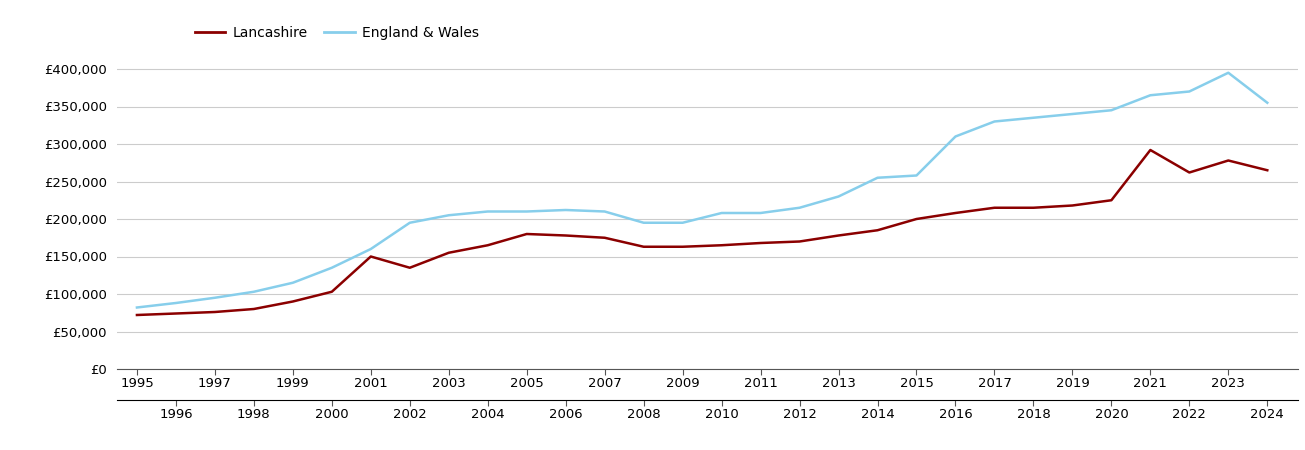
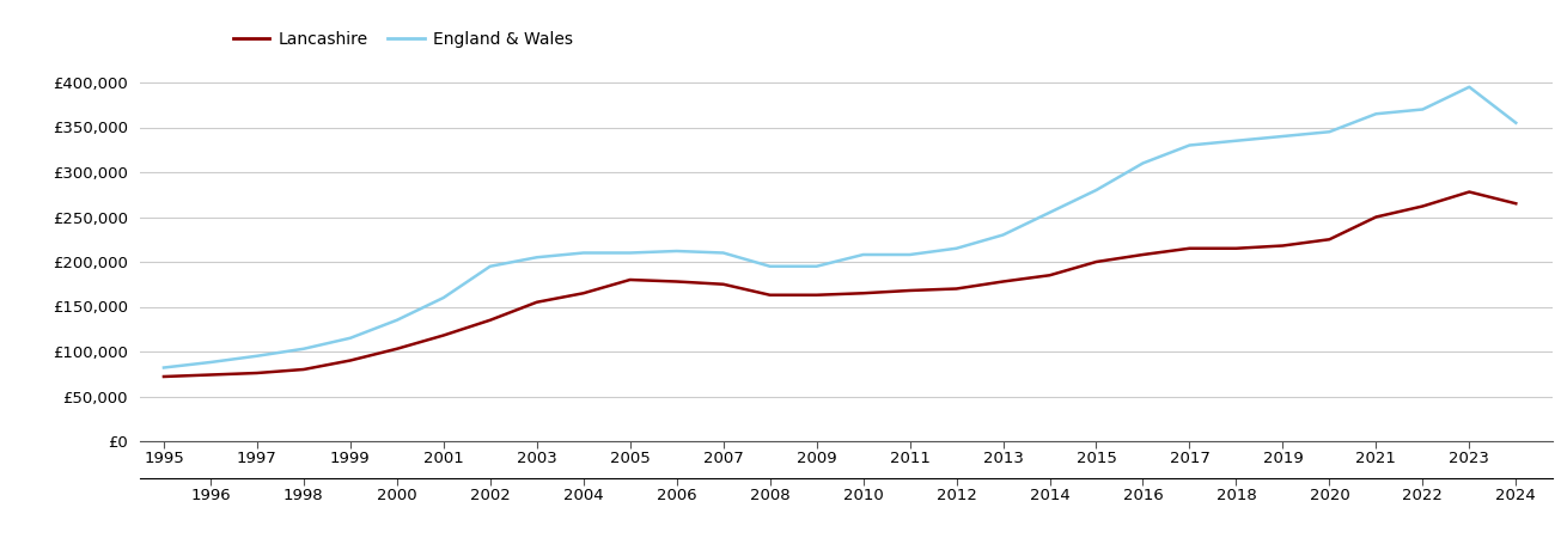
Lancashire/2001: £150,000 -> £118,000
England & Wales/2015: £258,000 -> £280,000
Lancashire/2021: £292,000 -> £250,000
